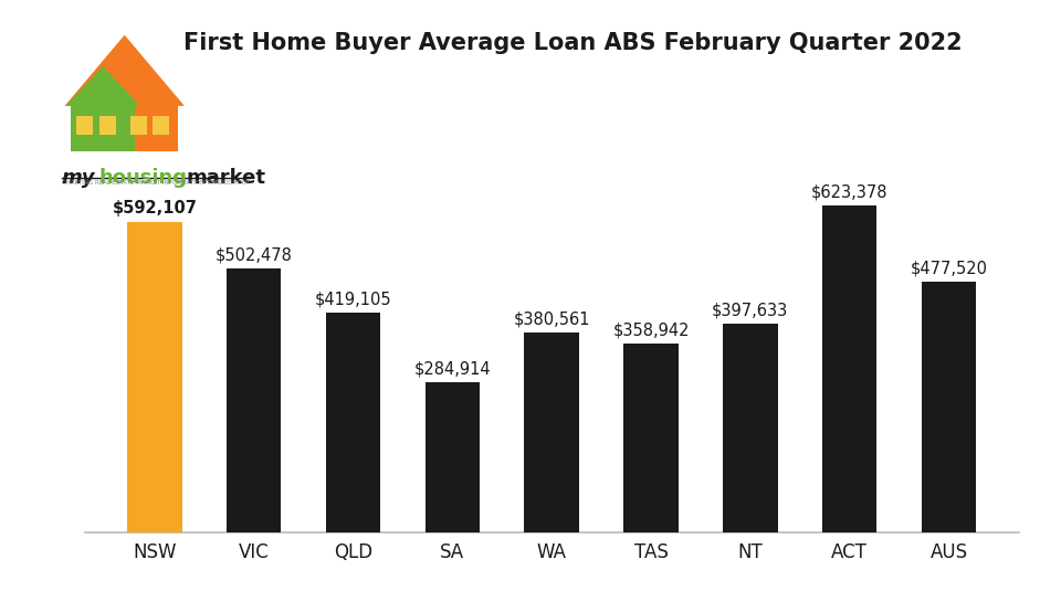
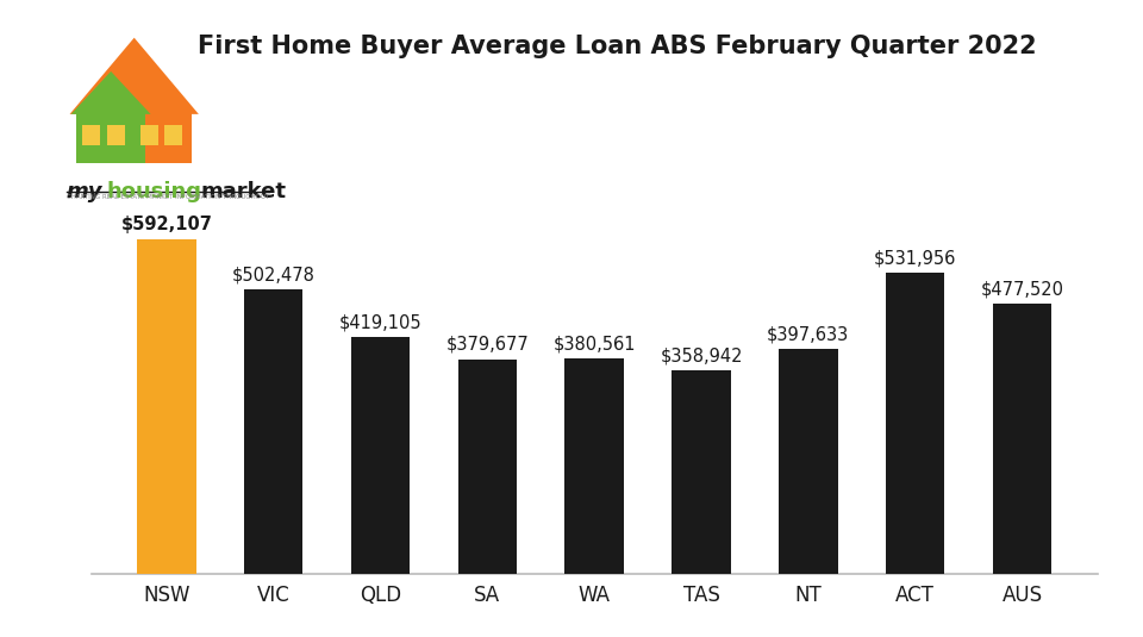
SA: $284,914 -> $379,677
ACT: $623,378 -> $531,956
